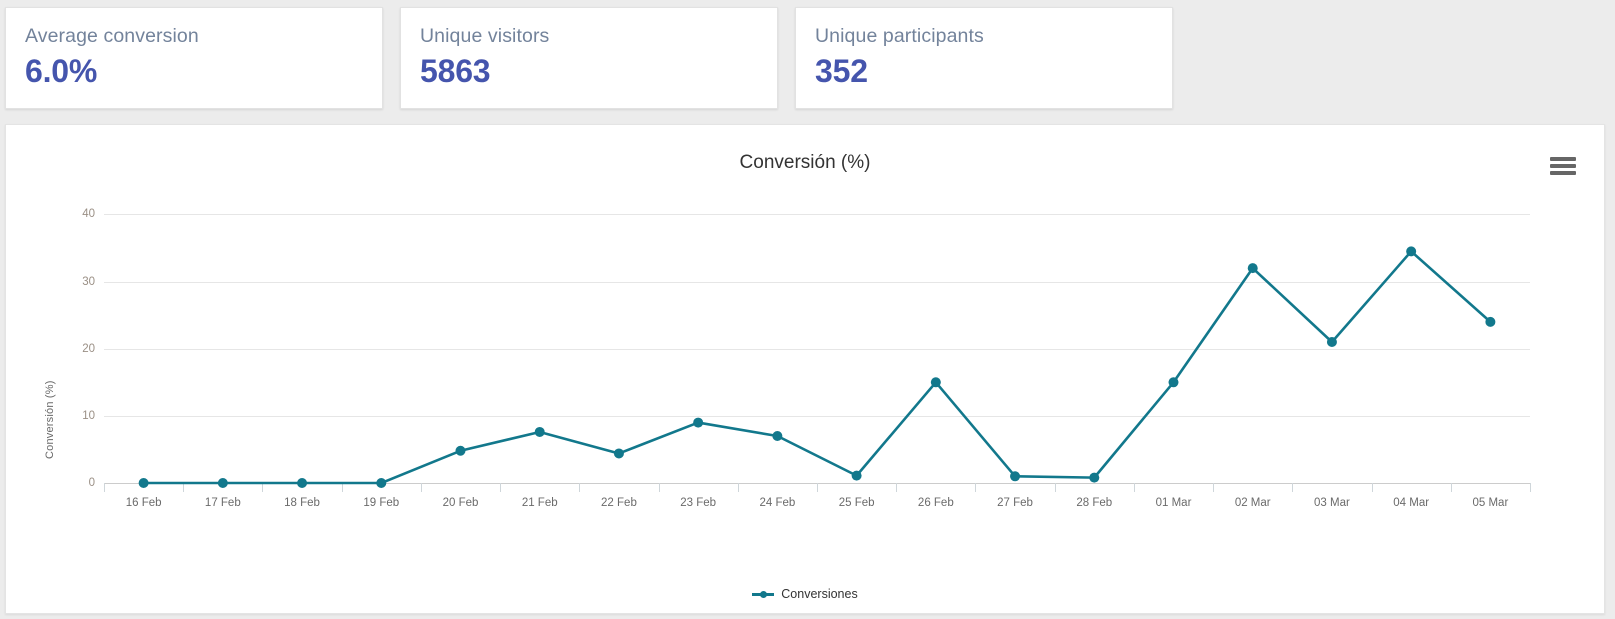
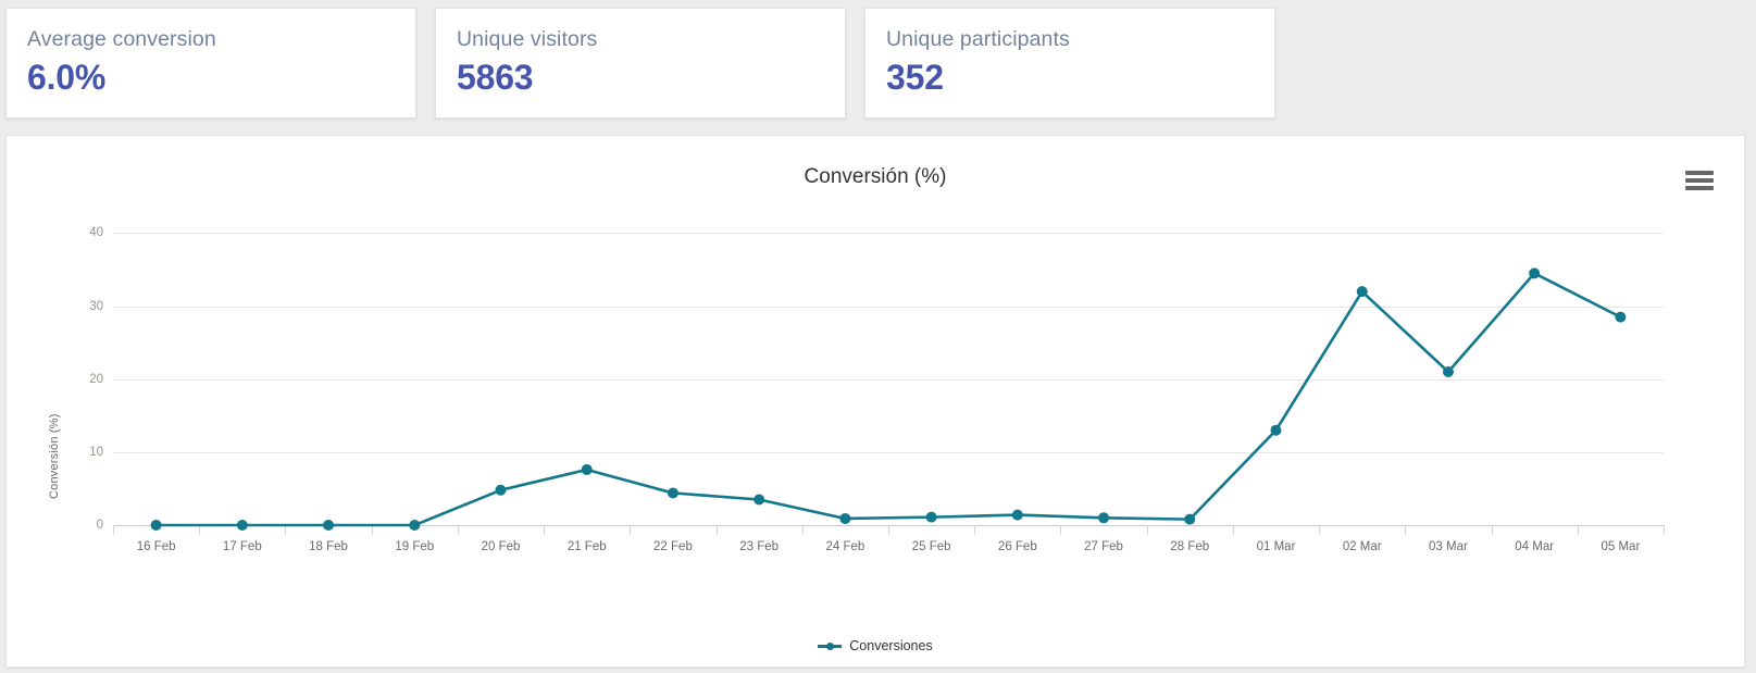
23 Feb: 9 -> 4
24 Feb: 7 -> 1
26 Feb: 15 -> 1
01 Mar: 15 -> 13
05 Mar: 24 -> 28
